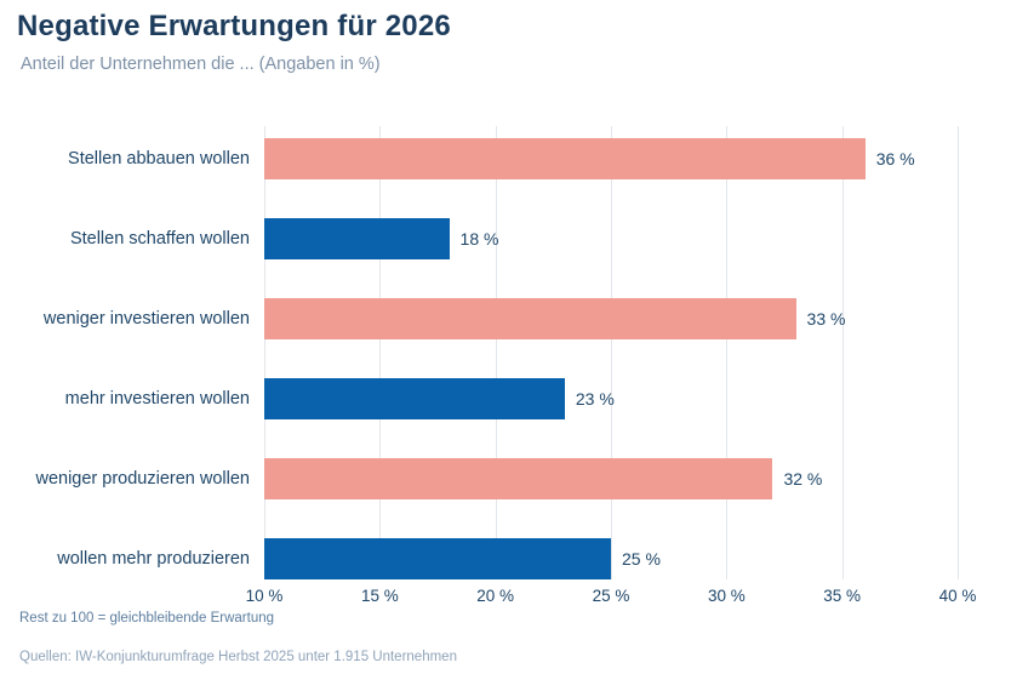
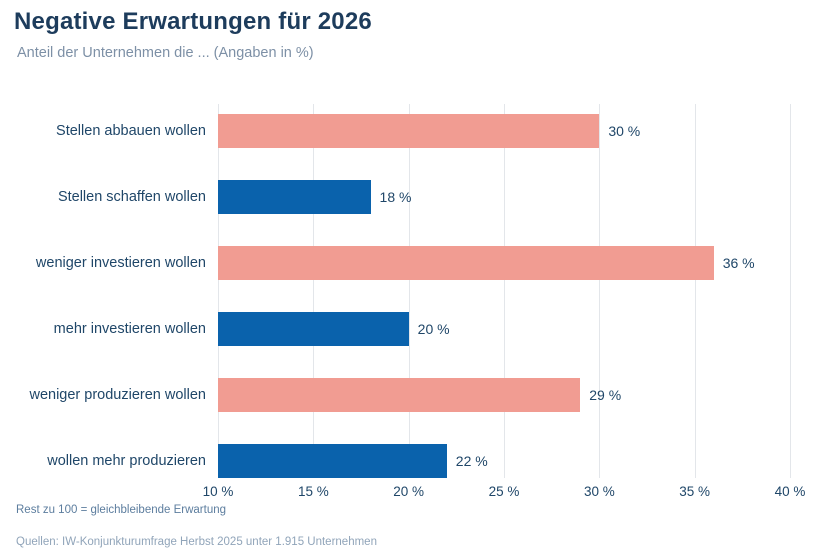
Stellen abbauen wollen: 36 -> 30
weniger investieren wollen: 33 -> 36
mehr investieren wollen: 23 -> 20
weniger produzieren wollen: 32 -> 29
wollen mehr produzieren: 25 -> 22
